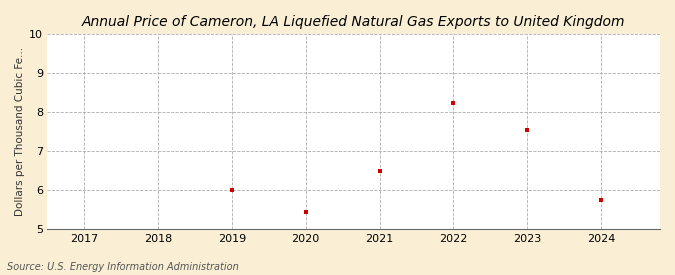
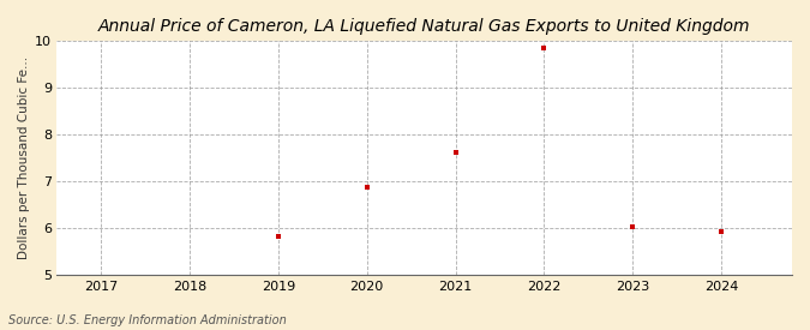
2019: 6.00 -> 5.83
2020: 5.45 -> 6.88
2021: 6.50 -> 7.62
2022: 8.25 -> 9.85
2023: 7.55 -> 6.04
2024: 5.75 -> 5.92
